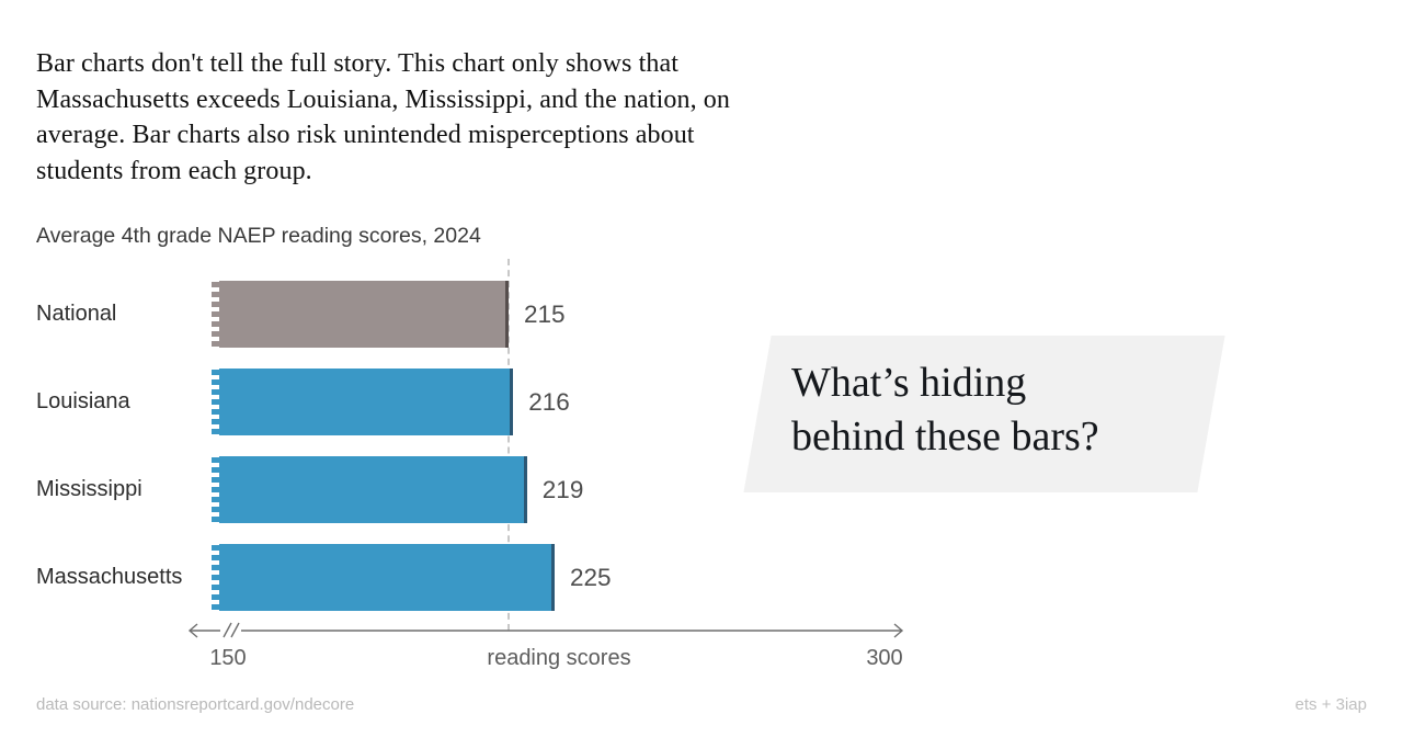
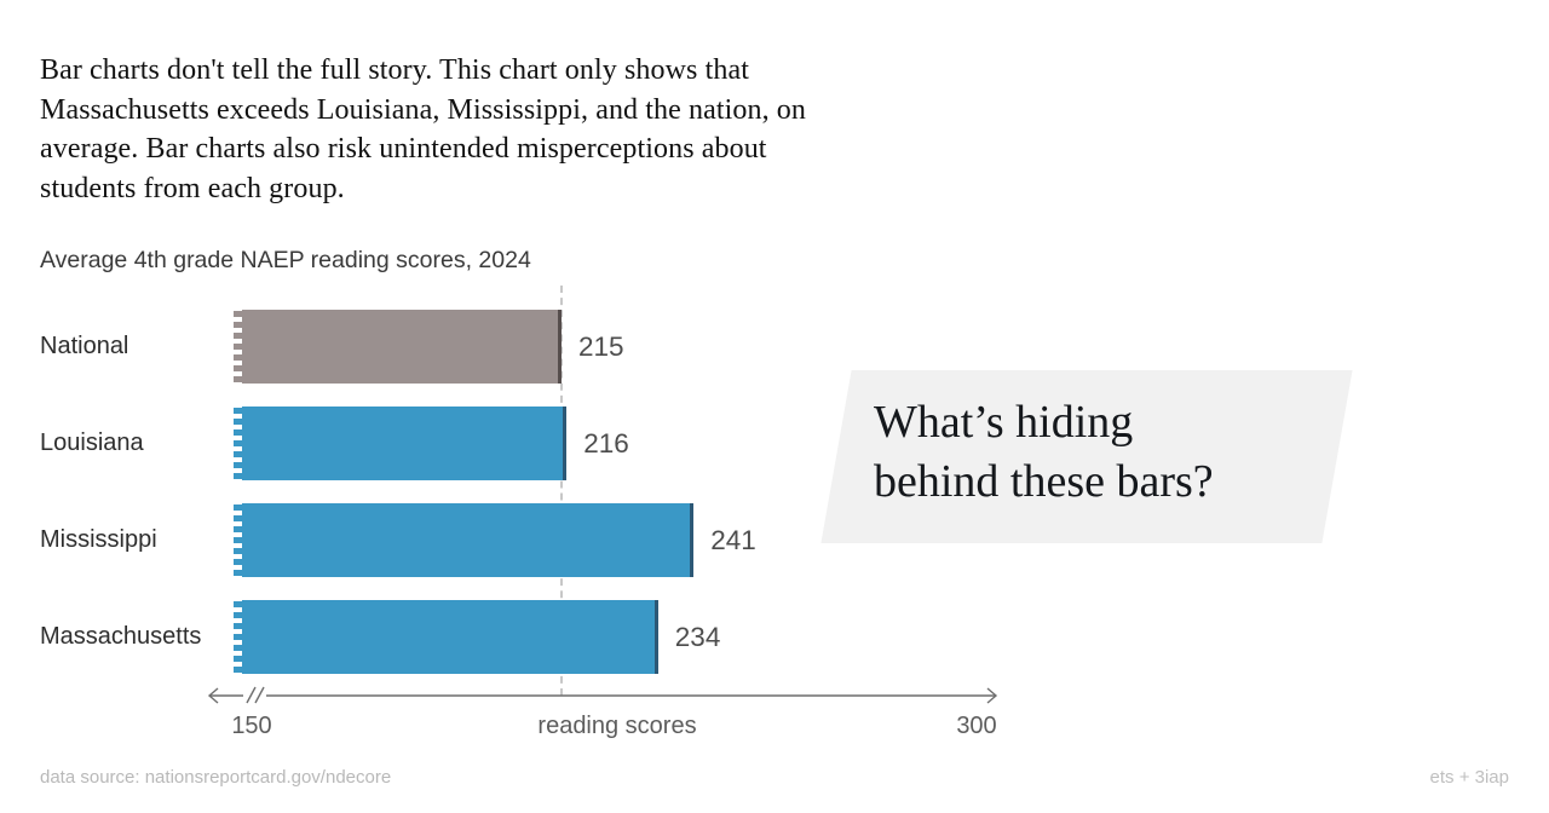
Mississippi: 219 -> 241
Massachusetts: 225 -> 234
